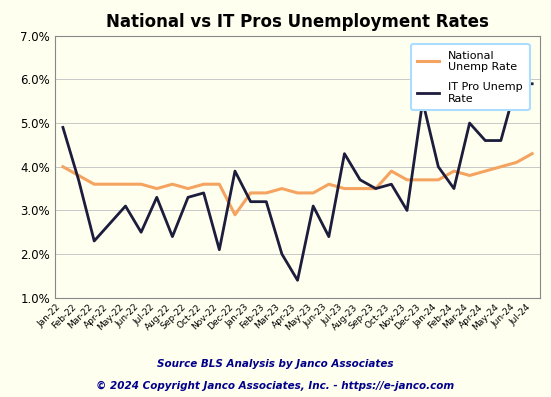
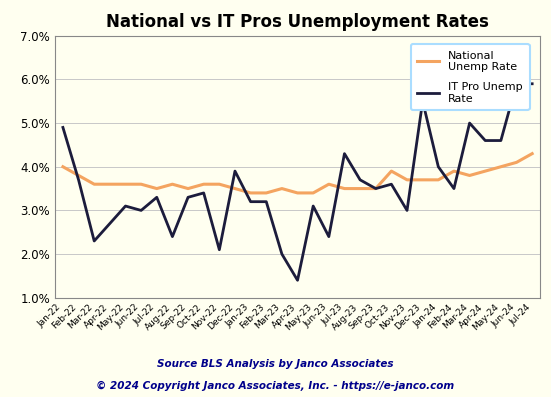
IT Pro Unemp Rate/Jun-22: 2.5% -> 3.0%
National Unemp Rate/Dec-22: 2.9% -> 3.5%
